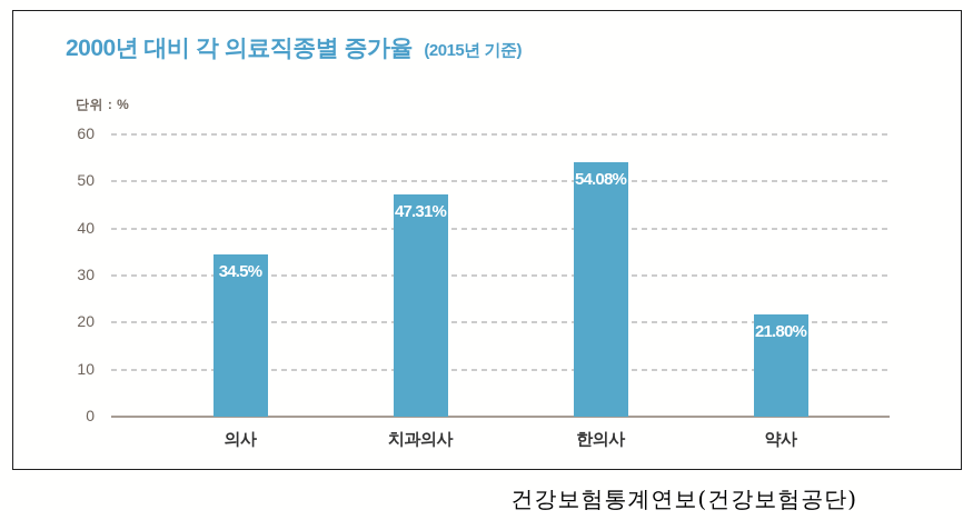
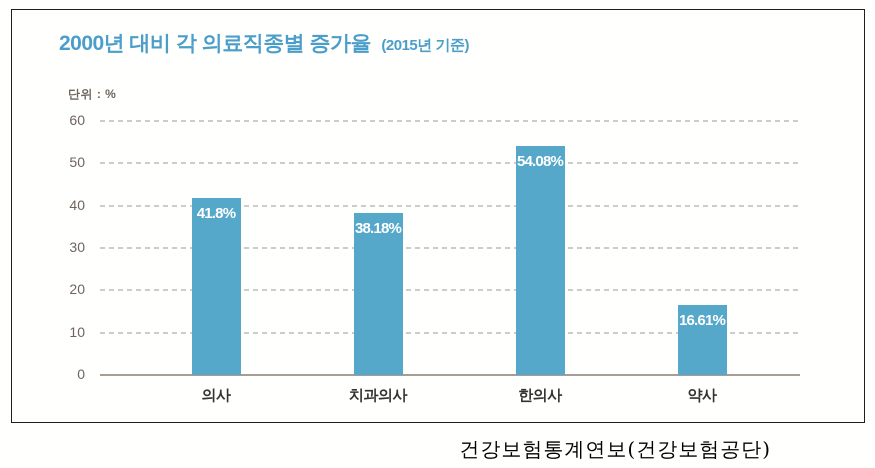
의사: 34.5% -> 41.8%
치과의사: 47.31% -> 38.18%
약사: 21.80% -> 16.61%
